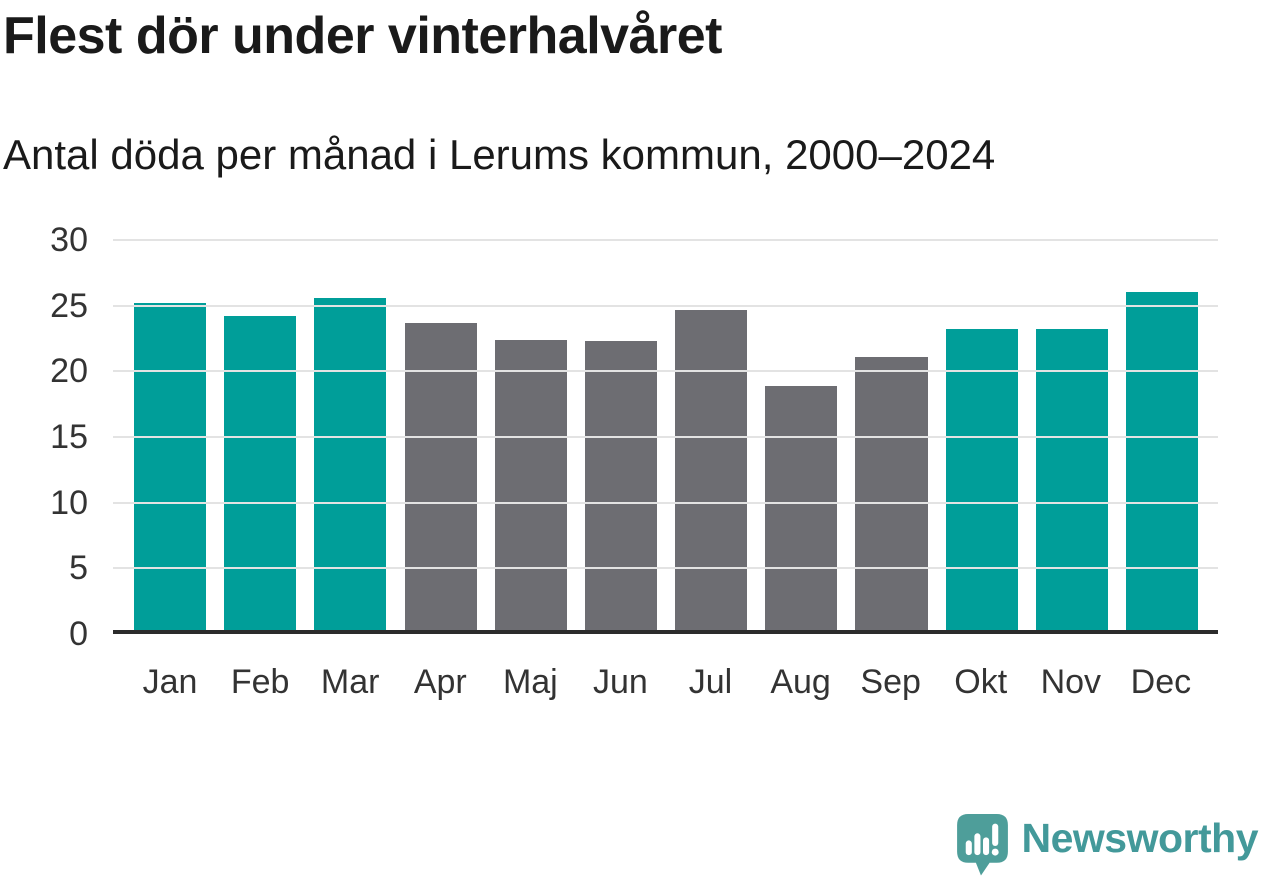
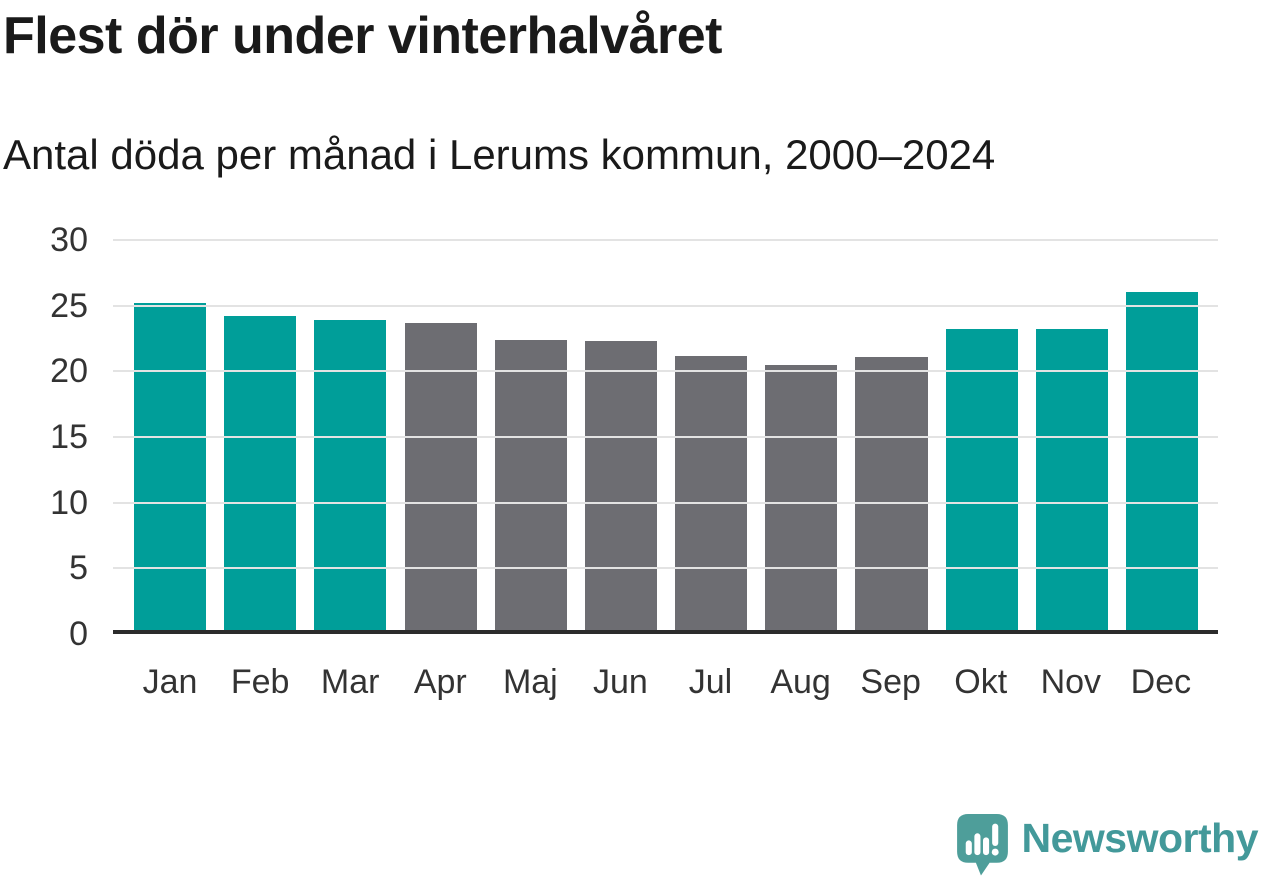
Mar: 25.3 -> 23.6
Jul: 24.4 -> 20.9
Aug: 18.6 -> 20.2
